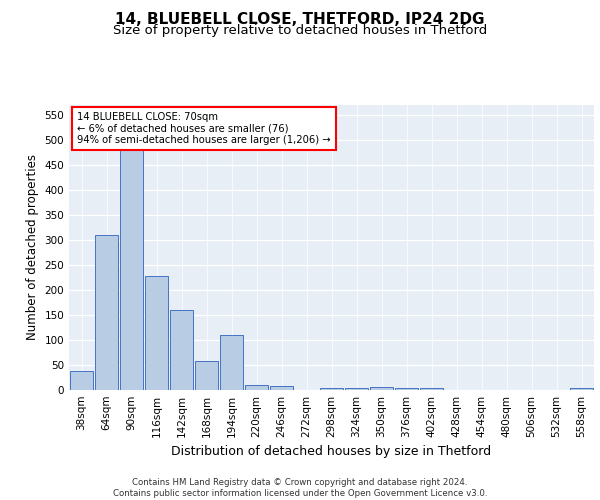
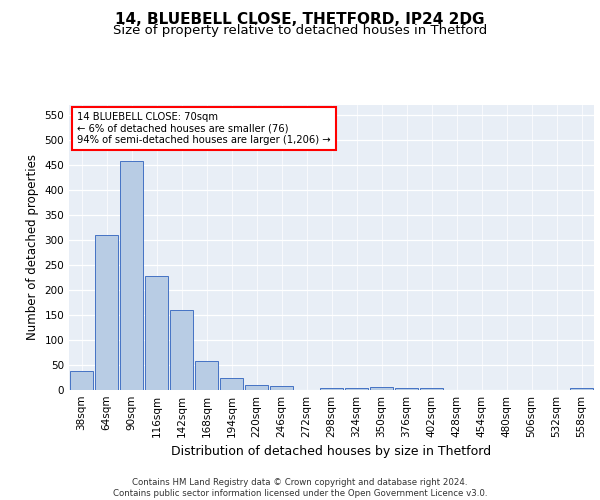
90sqm: 485 -> 458
194sqm: 110 -> 25
